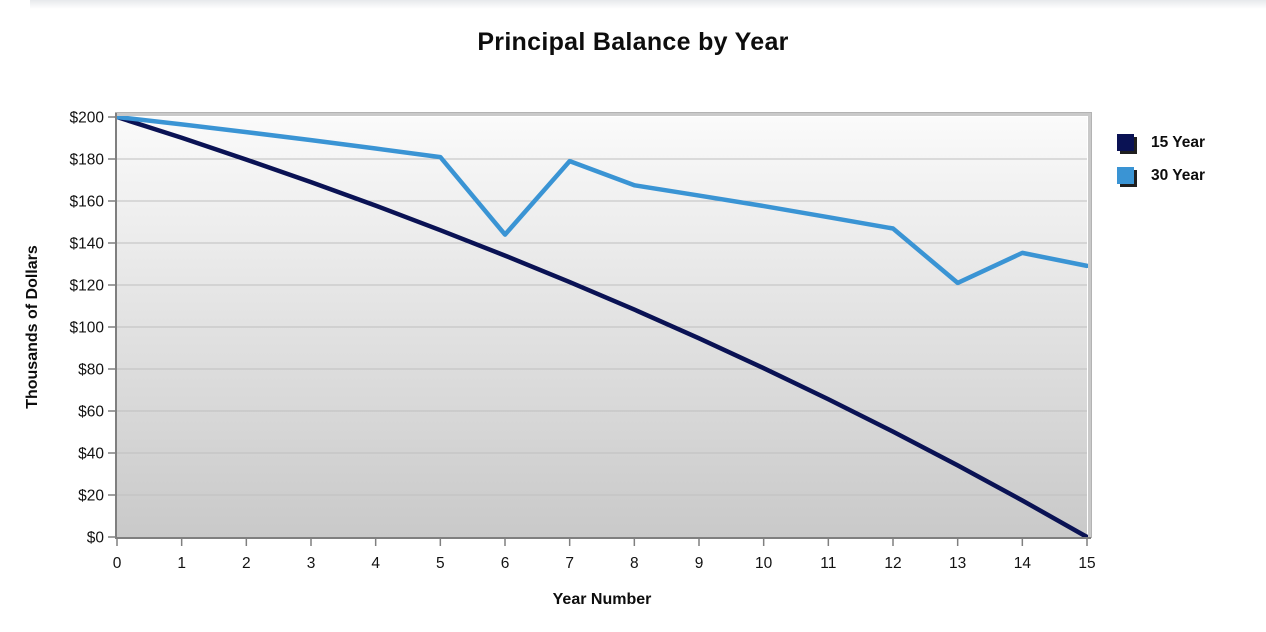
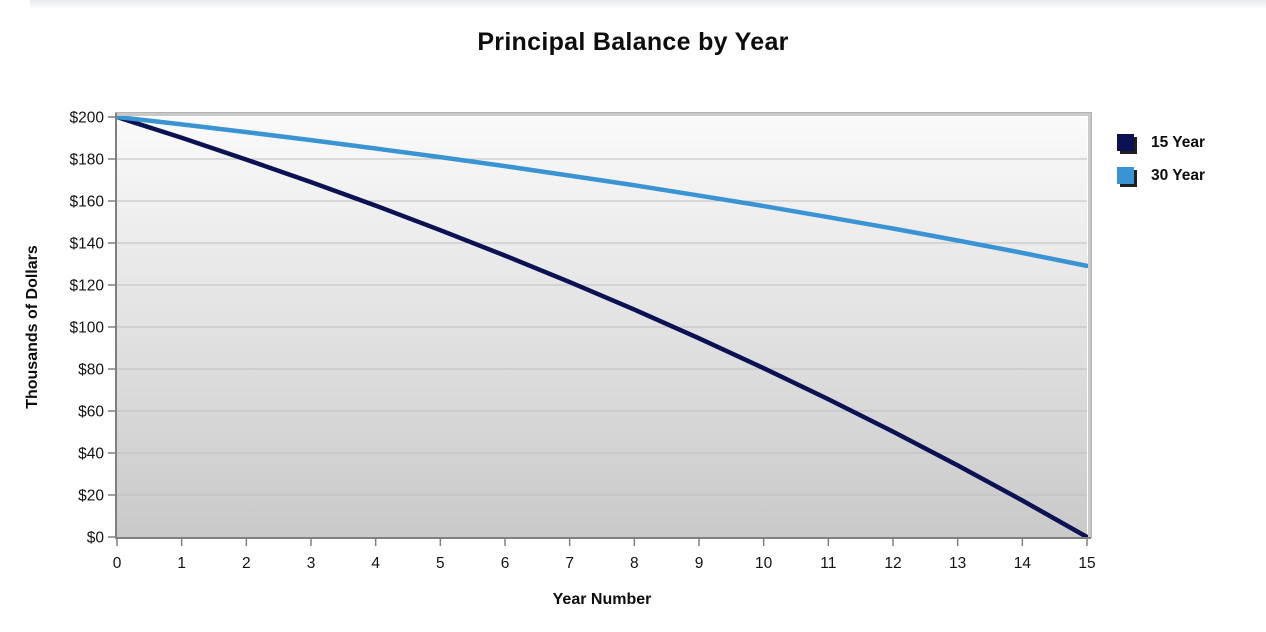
30 Year/6: $144 -> $177
30 Year/7: $179 -> $172
30 Year/13: $121 -> $141
